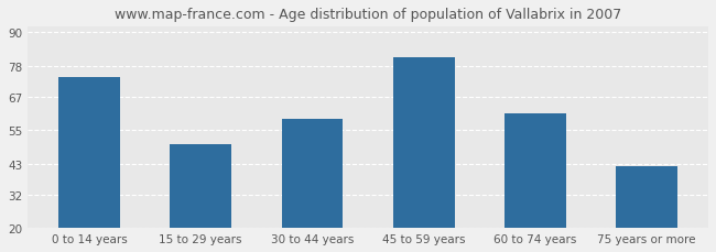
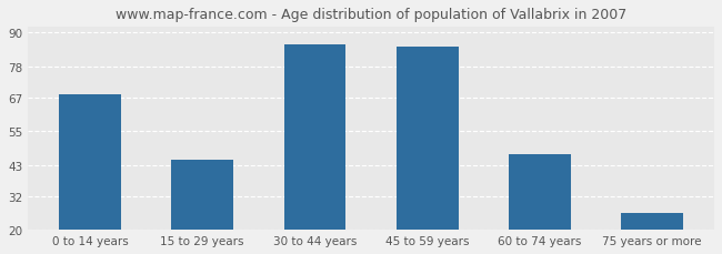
0 to 14 years: 74 -> 68
15 to 29 years: 50 -> 45
30 to 44 years: 59 -> 86
45 to 59 years: 81 -> 85
60 to 74 years: 61 -> 47
75 years or more: 42 -> 26
